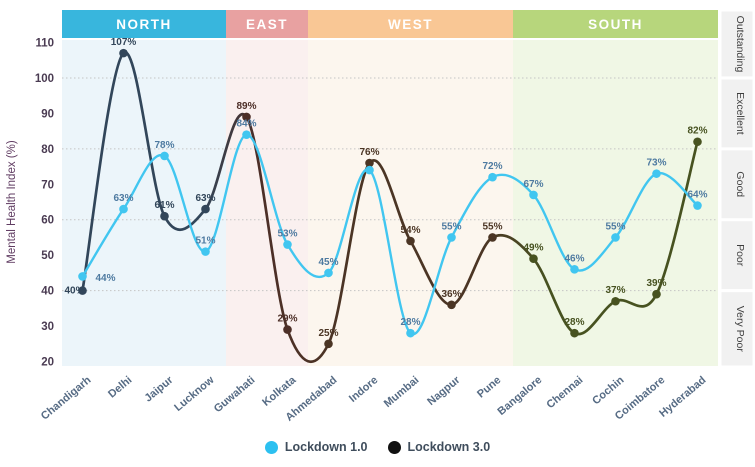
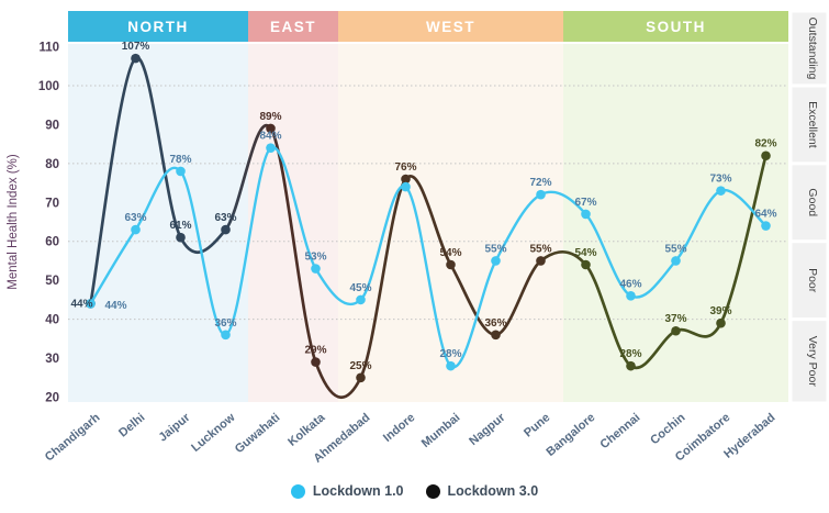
Lockdown 3.0/Chandigarh: 40% -> 44%
Lockdown 1.0/Lucknow: 51% -> 36%
Lockdown 3.0/Bangalore: 49% -> 54%
